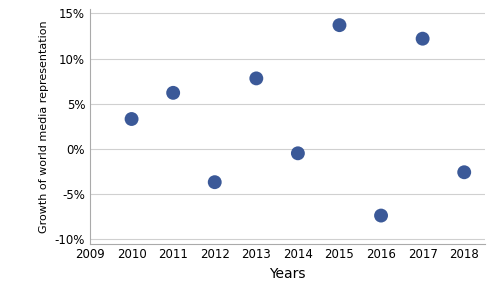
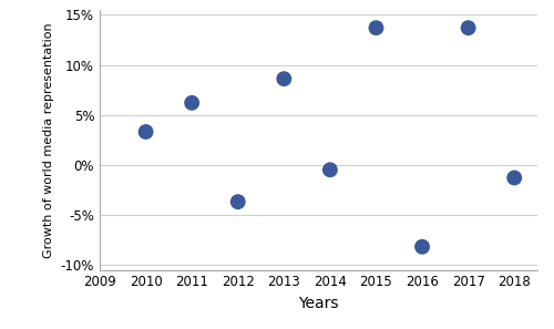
2013: 7.8% -> 8.6%
2016: -7.4% -> -8.2%
2017: 12.2% -> 13.7%
2018: -2.6% -> -1.3%
